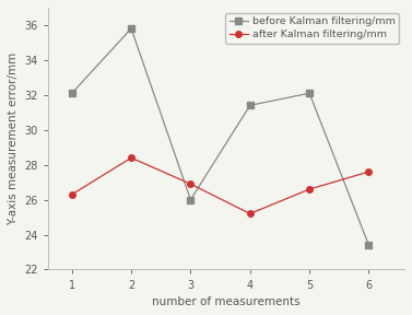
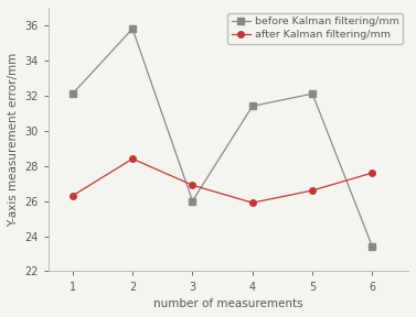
after Kalman filtering/mm/4: 25.2 -> 25.9
